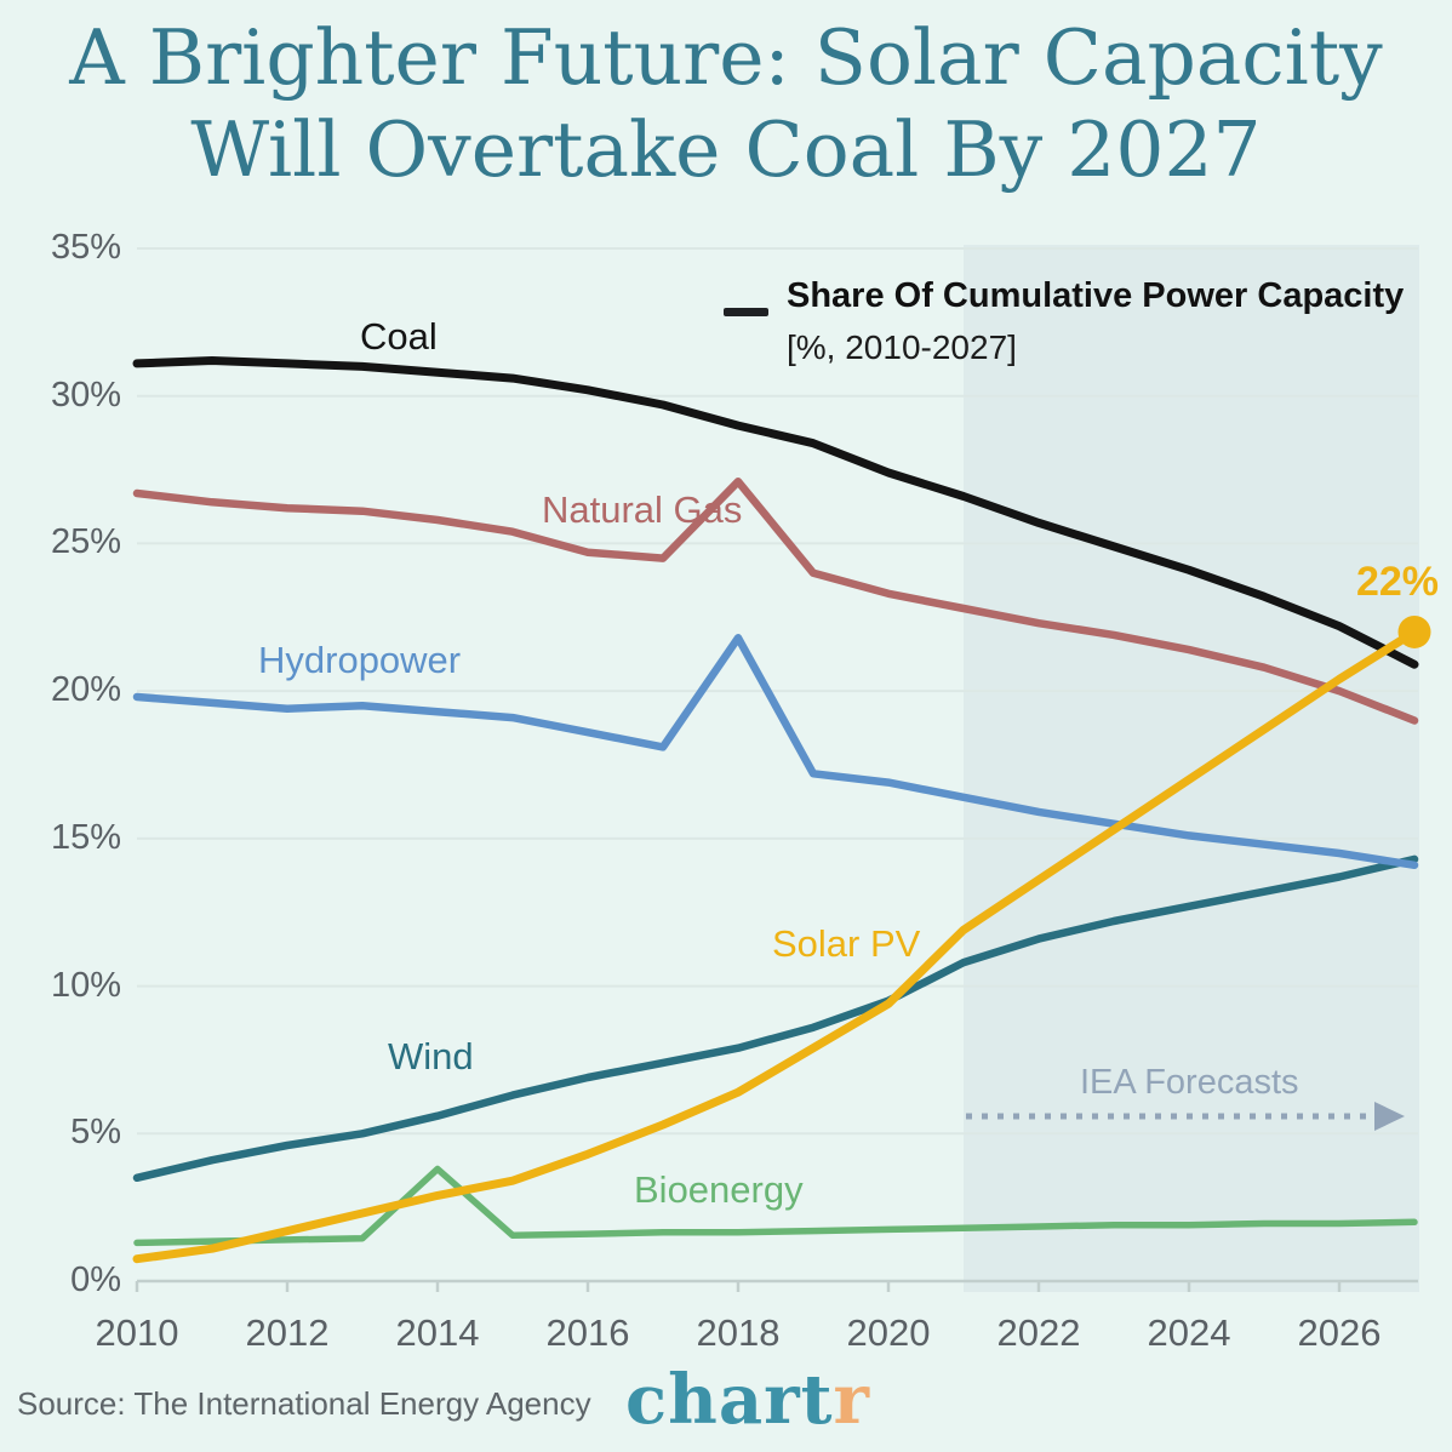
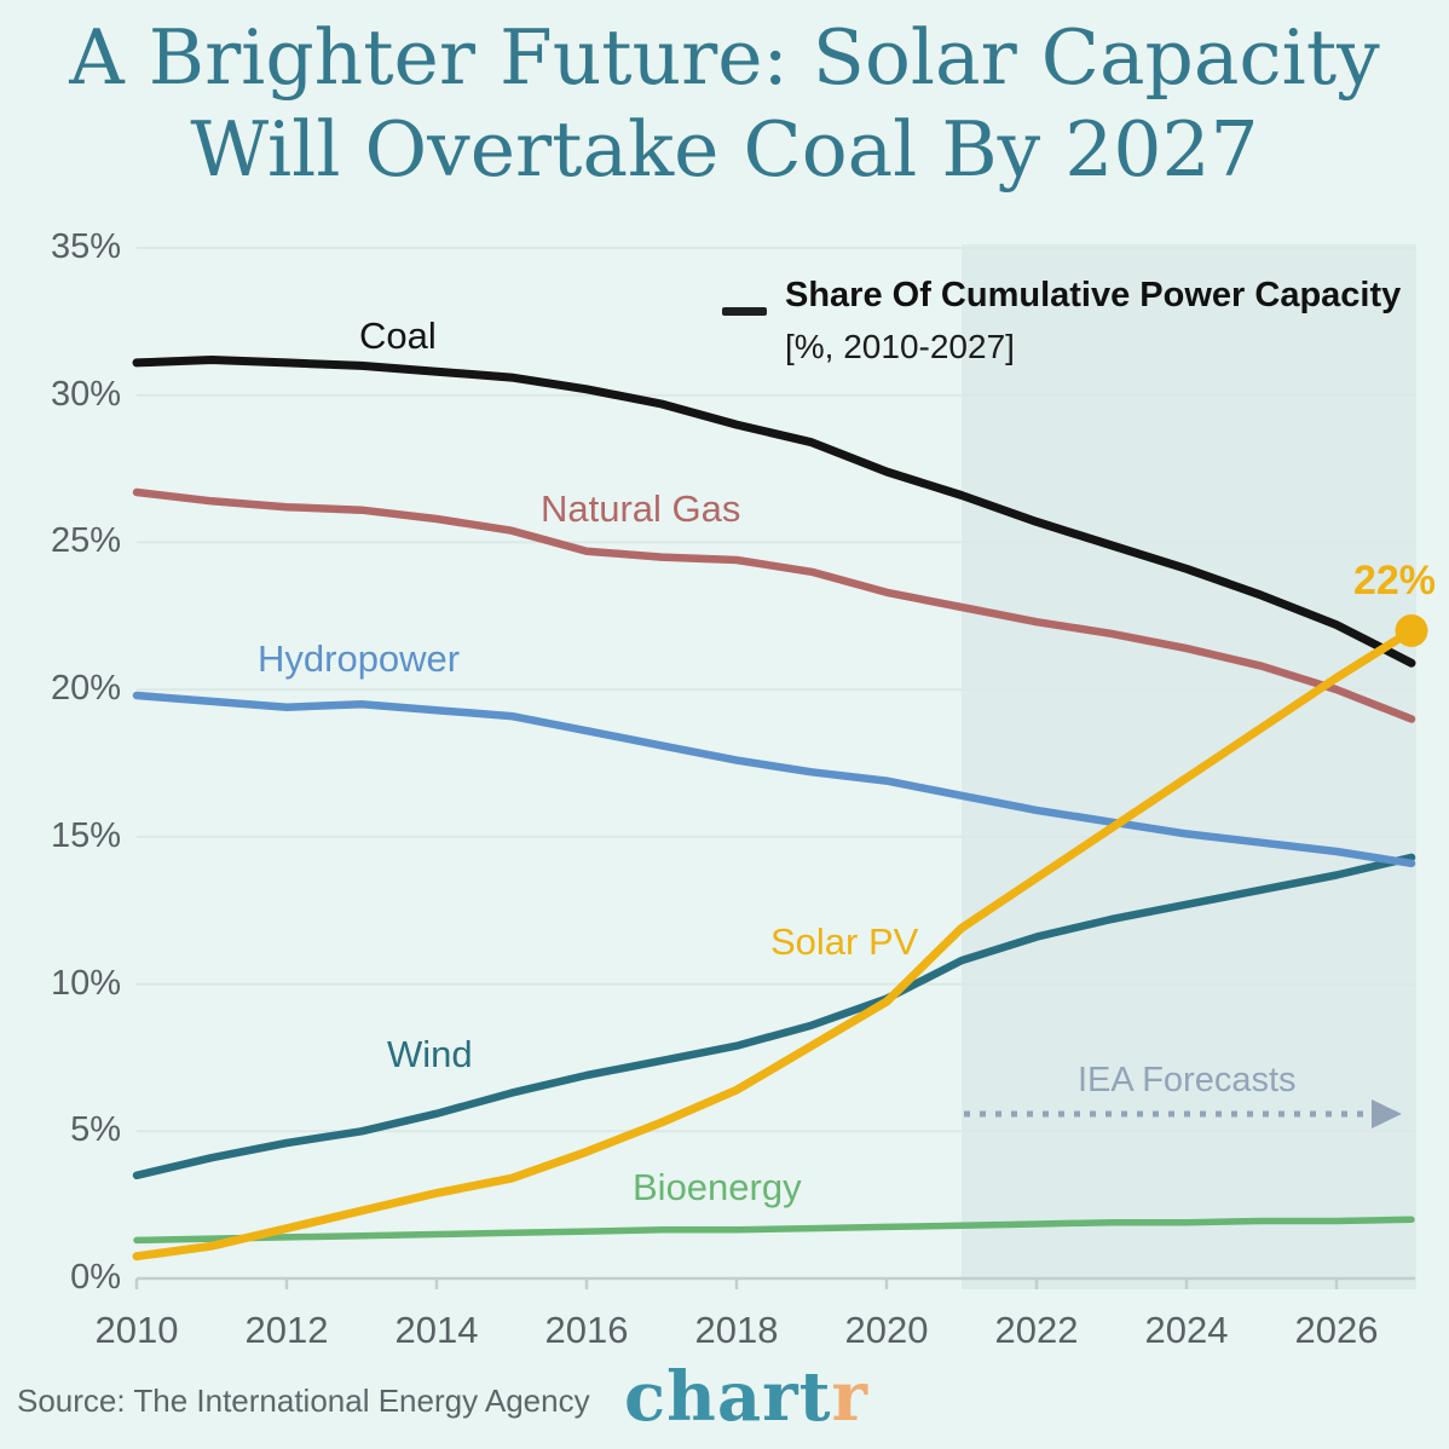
Bioenergy/2014: 3.8% -> 1.5%
Natural Gas/2018: 27.1% -> 24.4%
Hydropower/2018: 21.8% -> 17.6%
